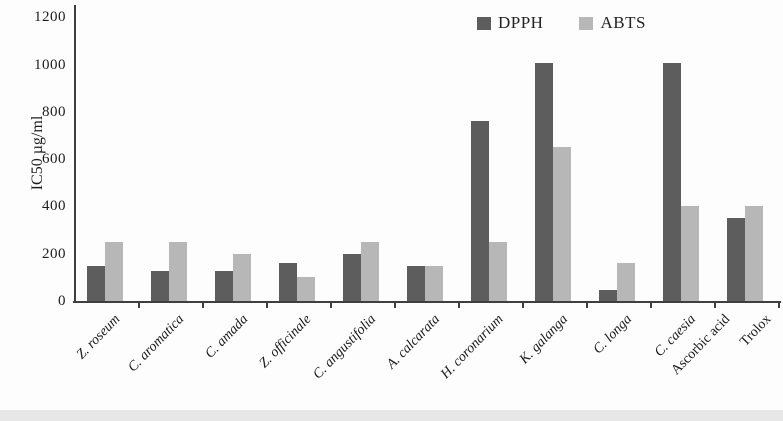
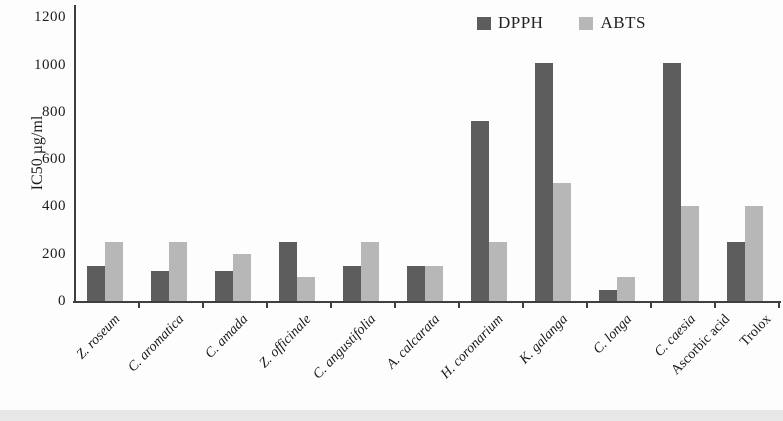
DPPH/Z. officinale: 160 -> 250
DPPH/C. angustifolia: 200 -> 150
ABTS/K. galanga: 650 -> 500
ABTS/C. longa: 160 -> 100
DPPH/Ascorbic acid: 350 -> 250
